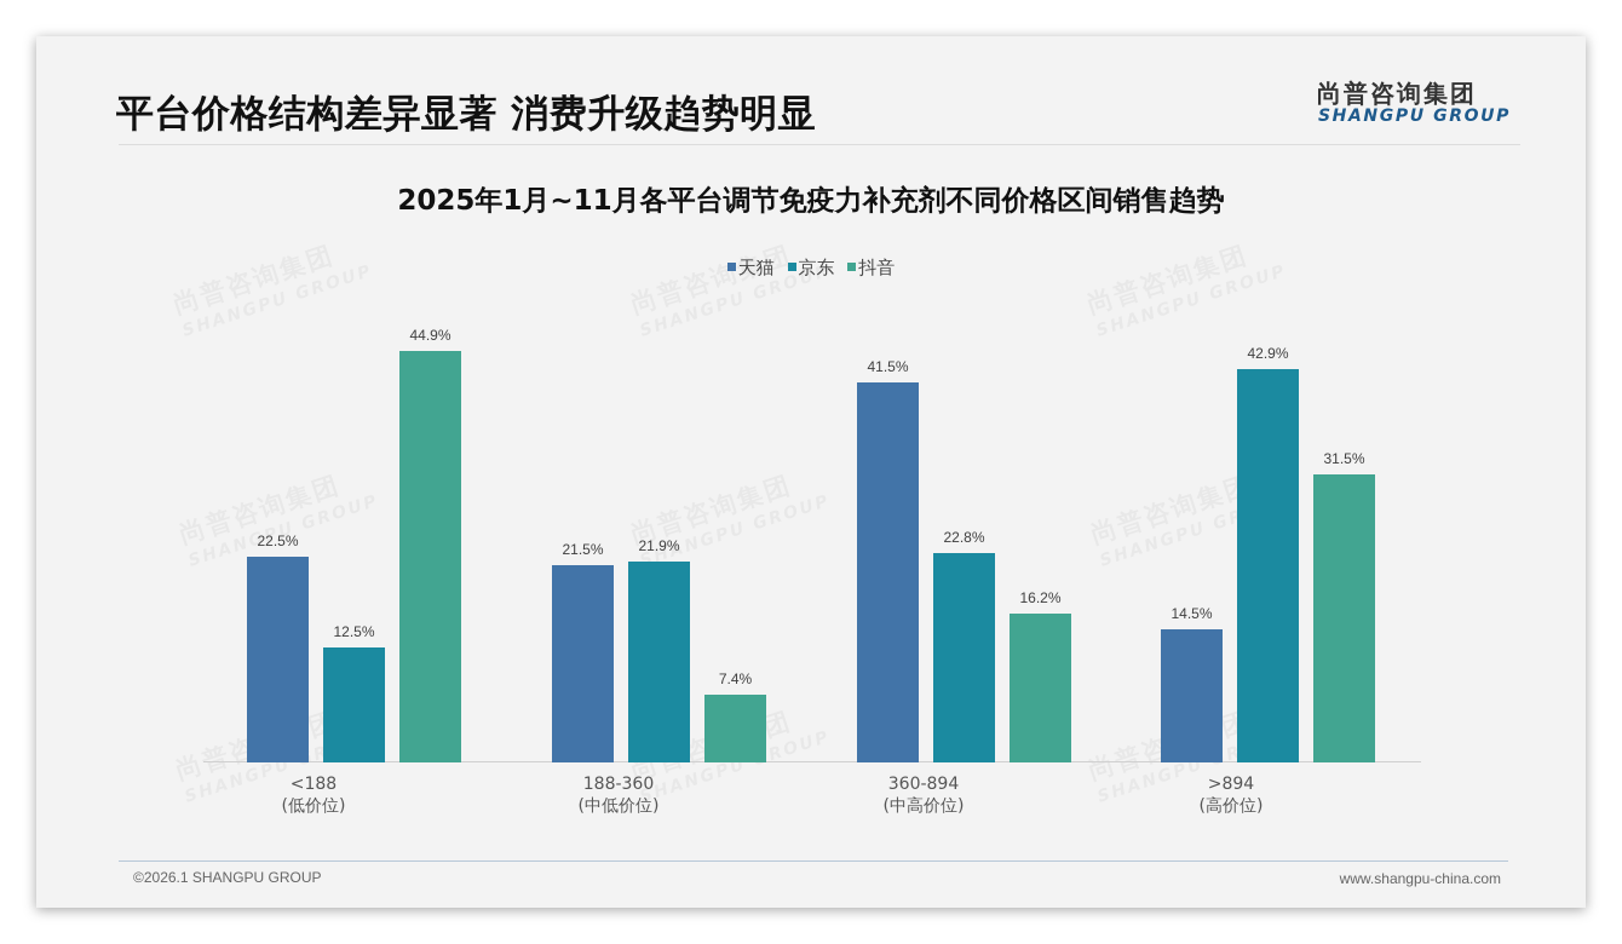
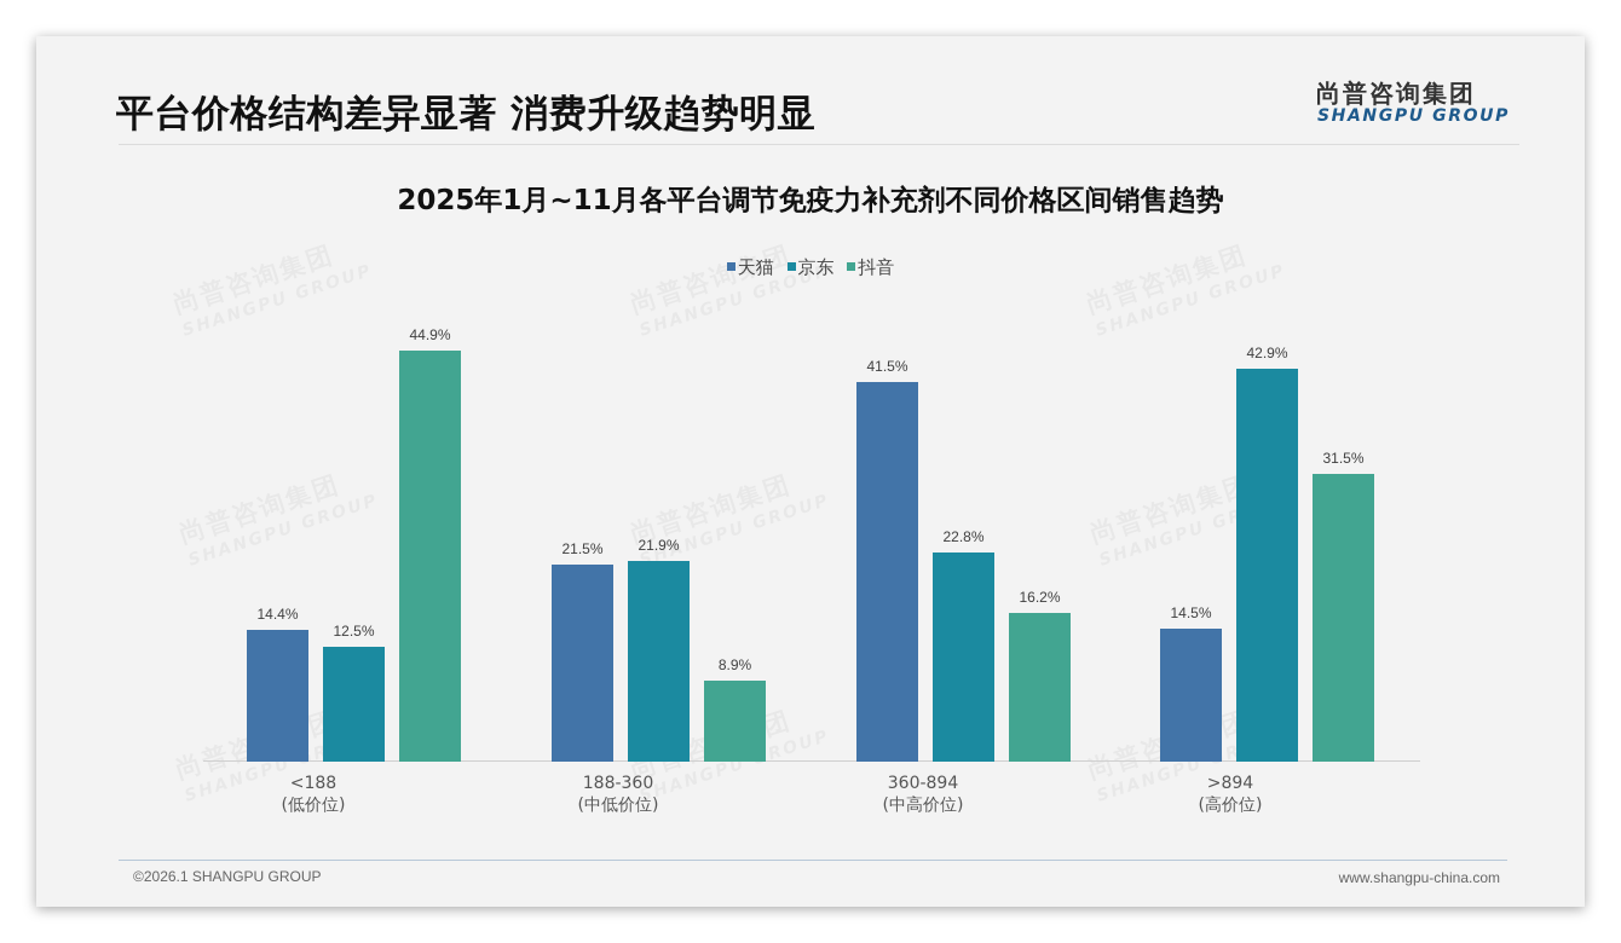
天猫/<188: 22.5% -> 14.4%
抖音/188-360: 7.4% -> 8.9%
